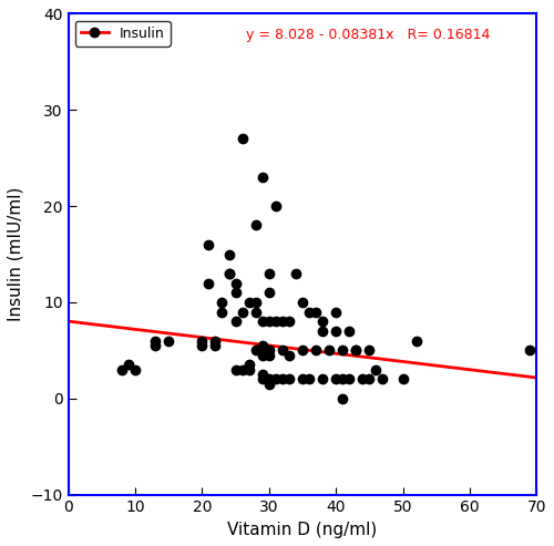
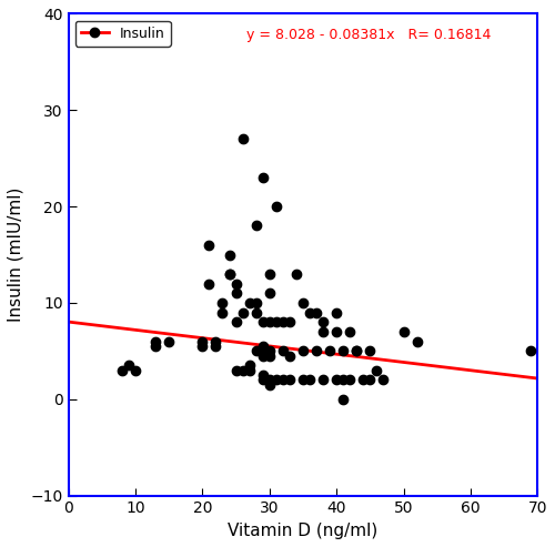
50: 2.0 -> 7.0
